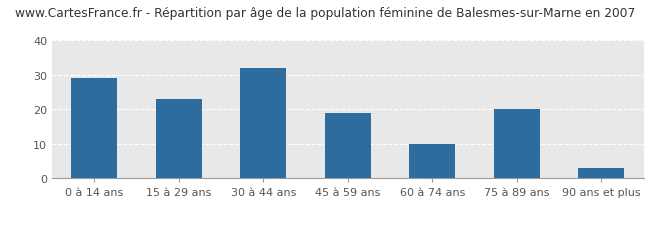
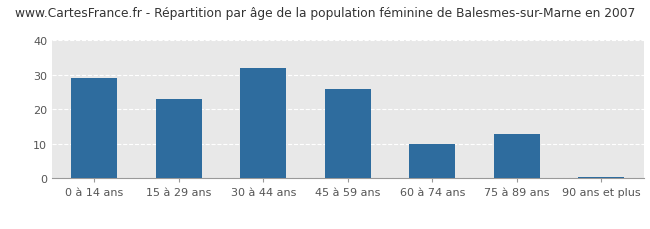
45 à 59 ans: 19.0 -> 26.0
75 à 89 ans: 20.0 -> 13.0
90 ans et plus: 3.0 -> 0.5
